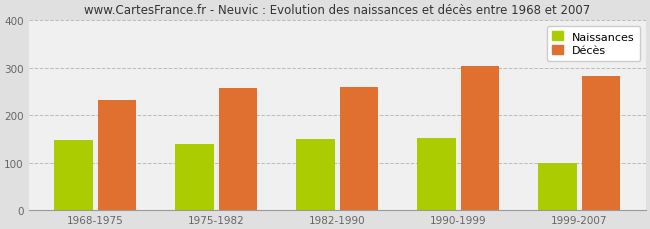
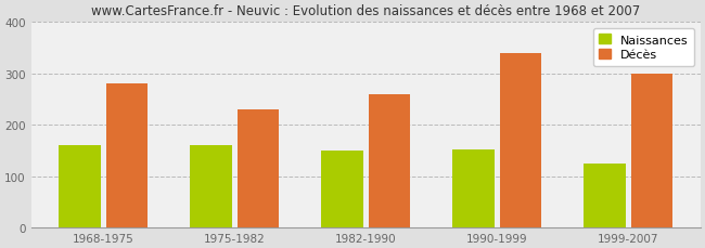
Naissances/1968-1975: 147 -> 160
Décès/1968-1975: 232 -> 280
Naissances/1975-1982: 140 -> 160
Décès/1975-1982: 256 -> 230
Décès/1990-1999: 303 -> 340
Naissances/1999-2007: 100 -> 125
Décès/1999-2007: 282 -> 300
